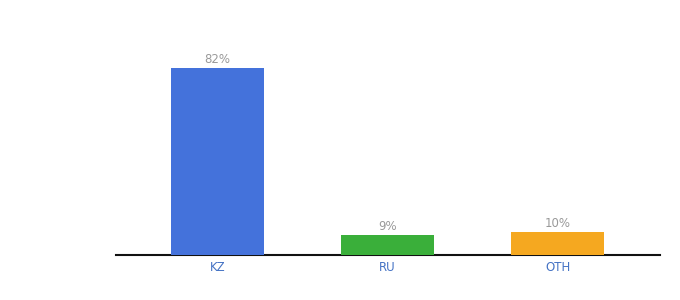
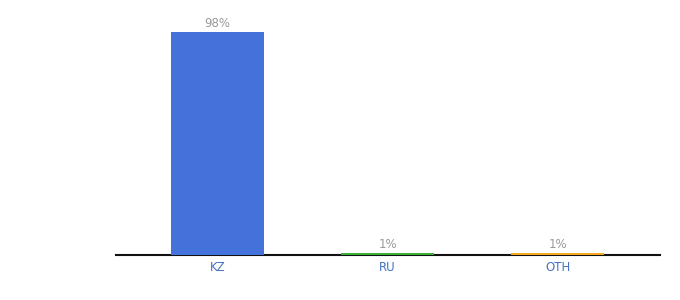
KZ: 82% -> 98%
RU: 9% -> 1%
OTH: 10% -> 1%
